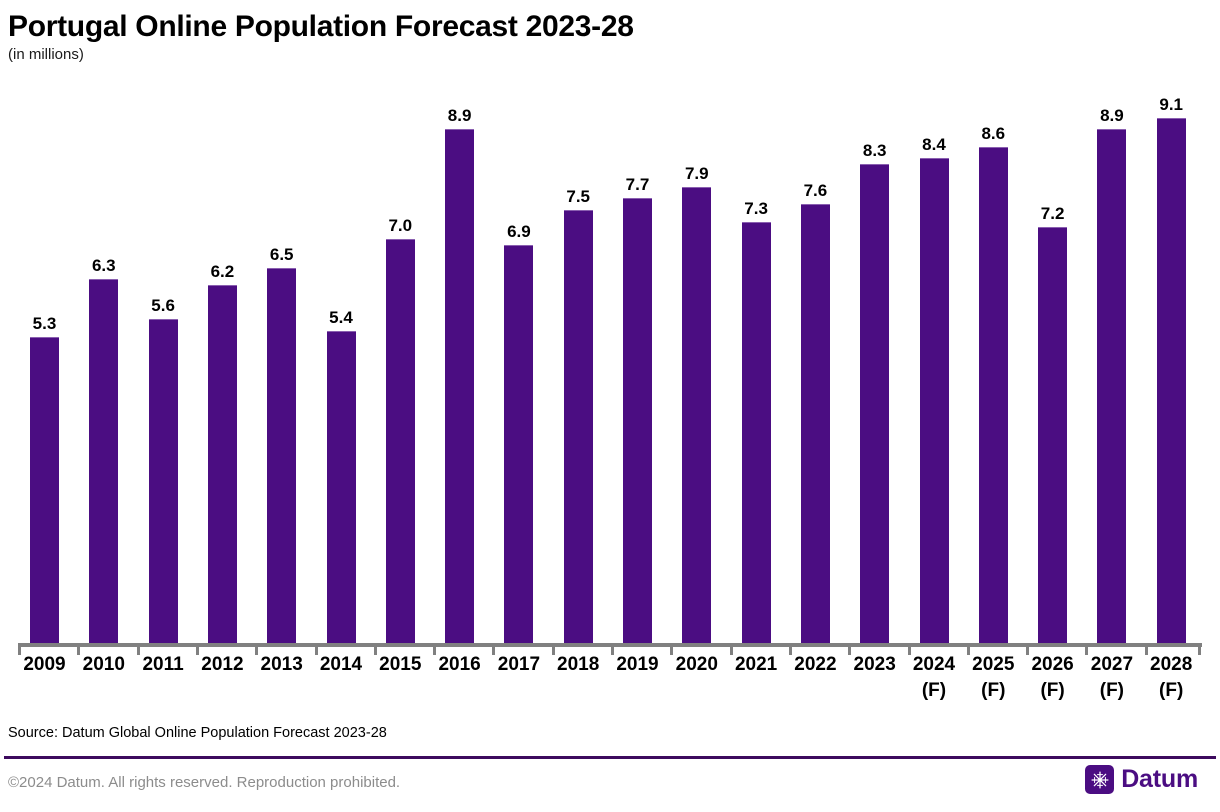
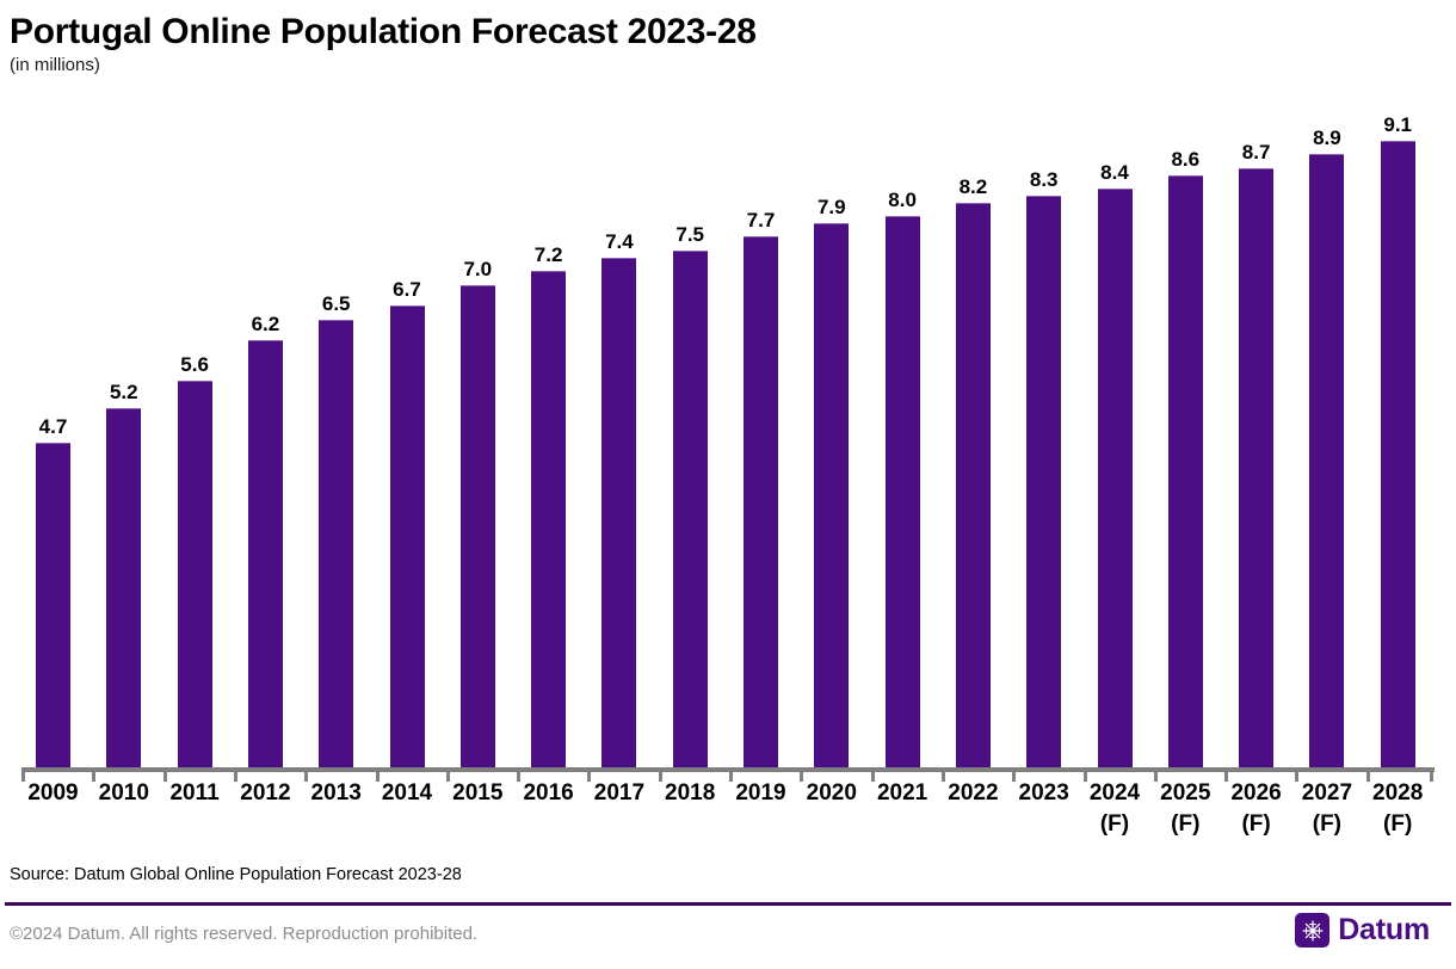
2009: 5.3 -> 4.7
2010: 6.3 -> 5.2
2014: 5.4 -> 6.7
2016: 8.9 -> 7.2
2017: 6.9 -> 7.4
2021: 7.3 -> 8.0
2022: 7.6 -> 8.2
2026: 7.2 -> 8.7
